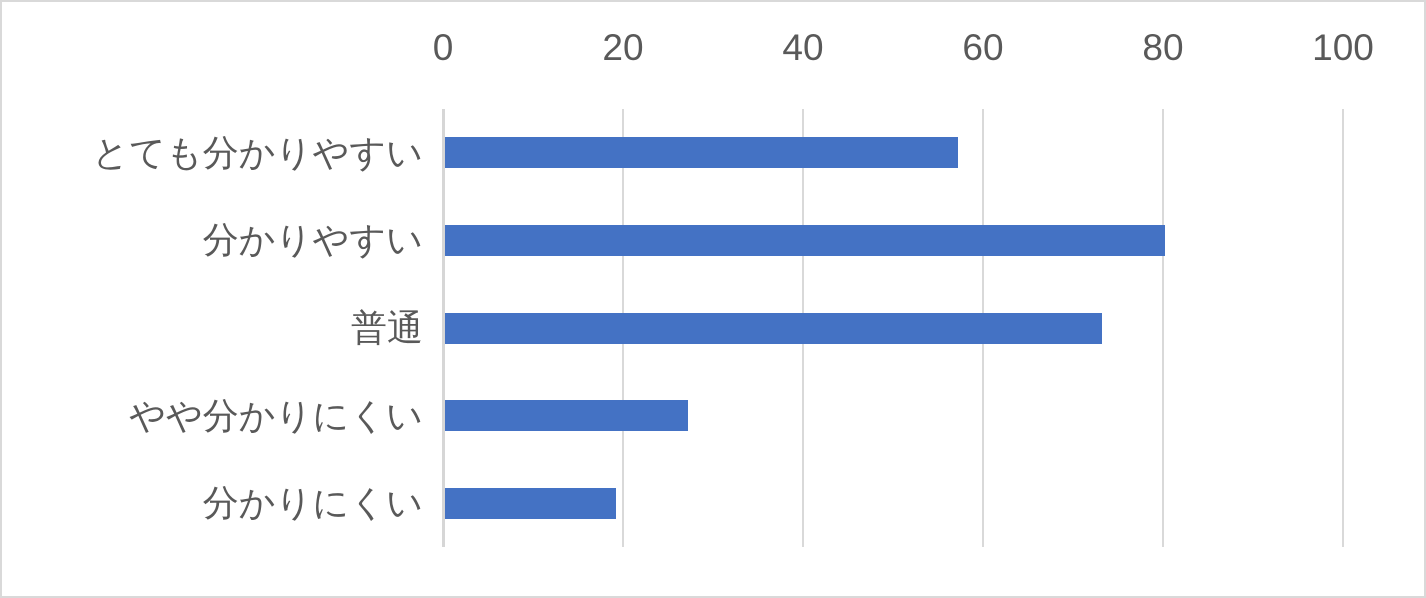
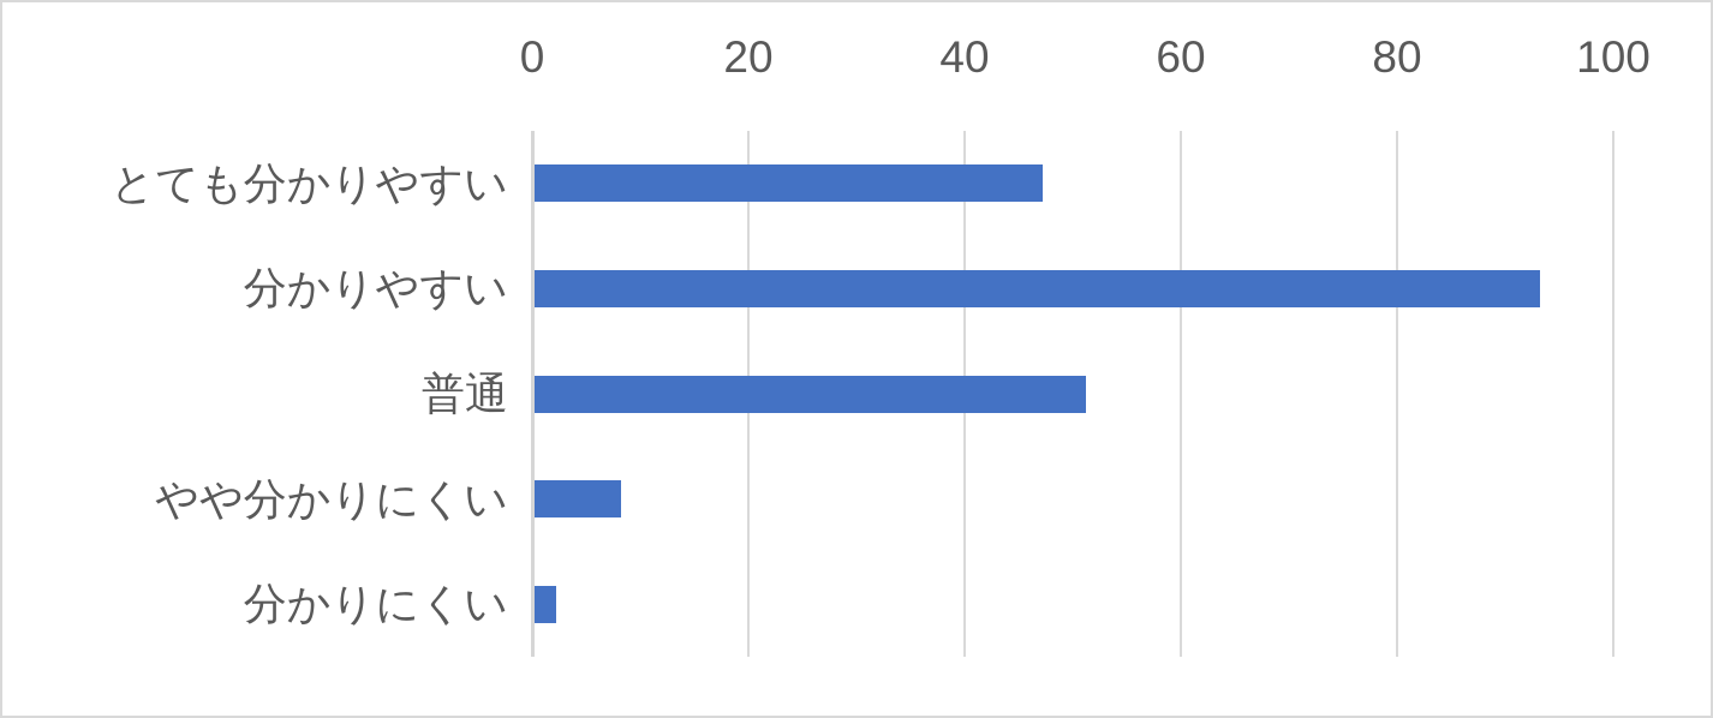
とても分かりやすい: 57 -> 47
分かりやすい: 80 -> 93
普通: 73 -> 51
やや分かりにくい: 27 -> 8
分かりにくい: 19 -> 2
